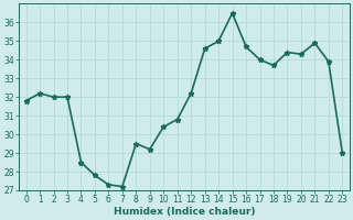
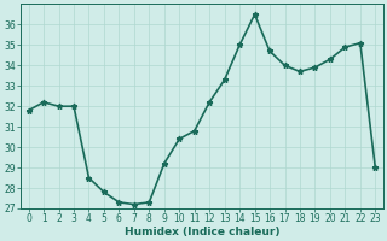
8: 29.5 -> 27.3
13: 34.6 -> 33.3
19: 34.4 -> 33.9
22: 33.9 -> 35.1
